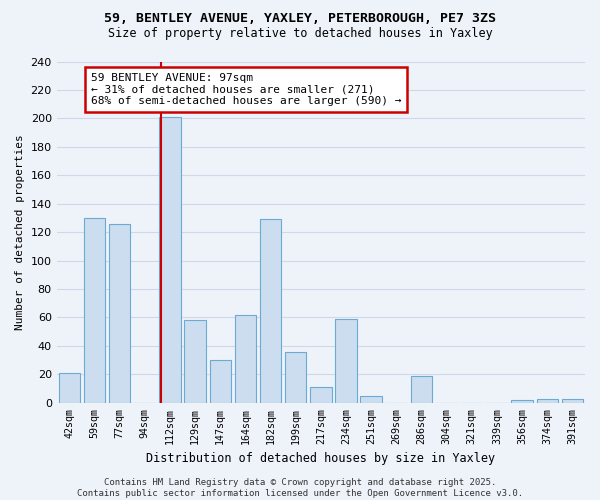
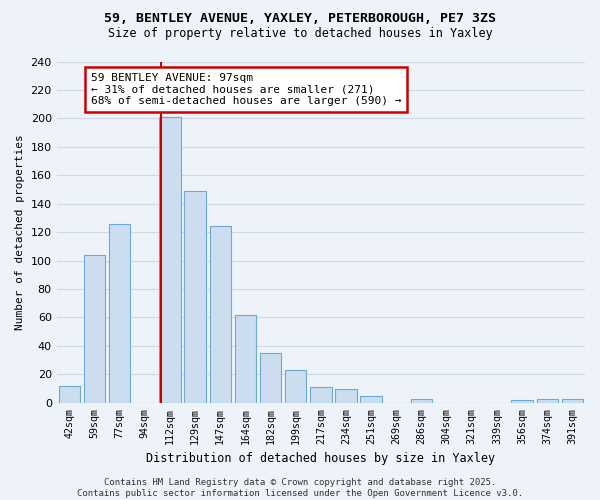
42sqm: 21 -> 12
59sqm: 130 -> 104
129sqm: 58 -> 149
147sqm: 30 -> 124
182sqm: 129 -> 35
199sqm: 36 -> 23
234sqm: 59 -> 10
286sqm: 19 -> 3
